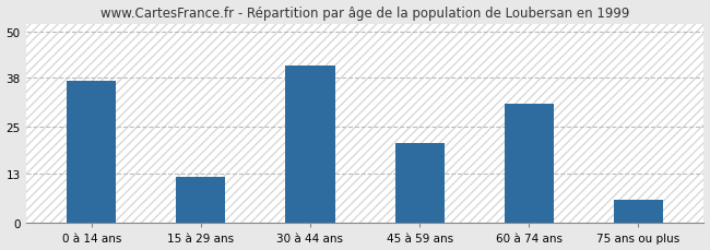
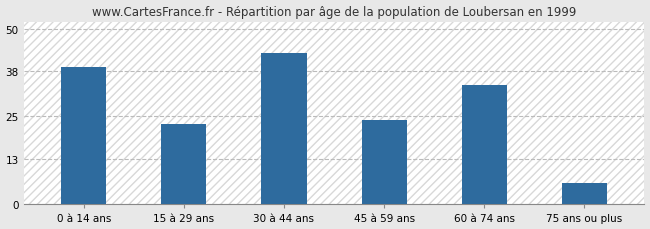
0 à 14 ans: 37 -> 39
15 à 29 ans: 12 -> 23
30 à 44 ans: 41 -> 43
45 à 59 ans: 21 -> 24
60 à 74 ans: 31 -> 34
